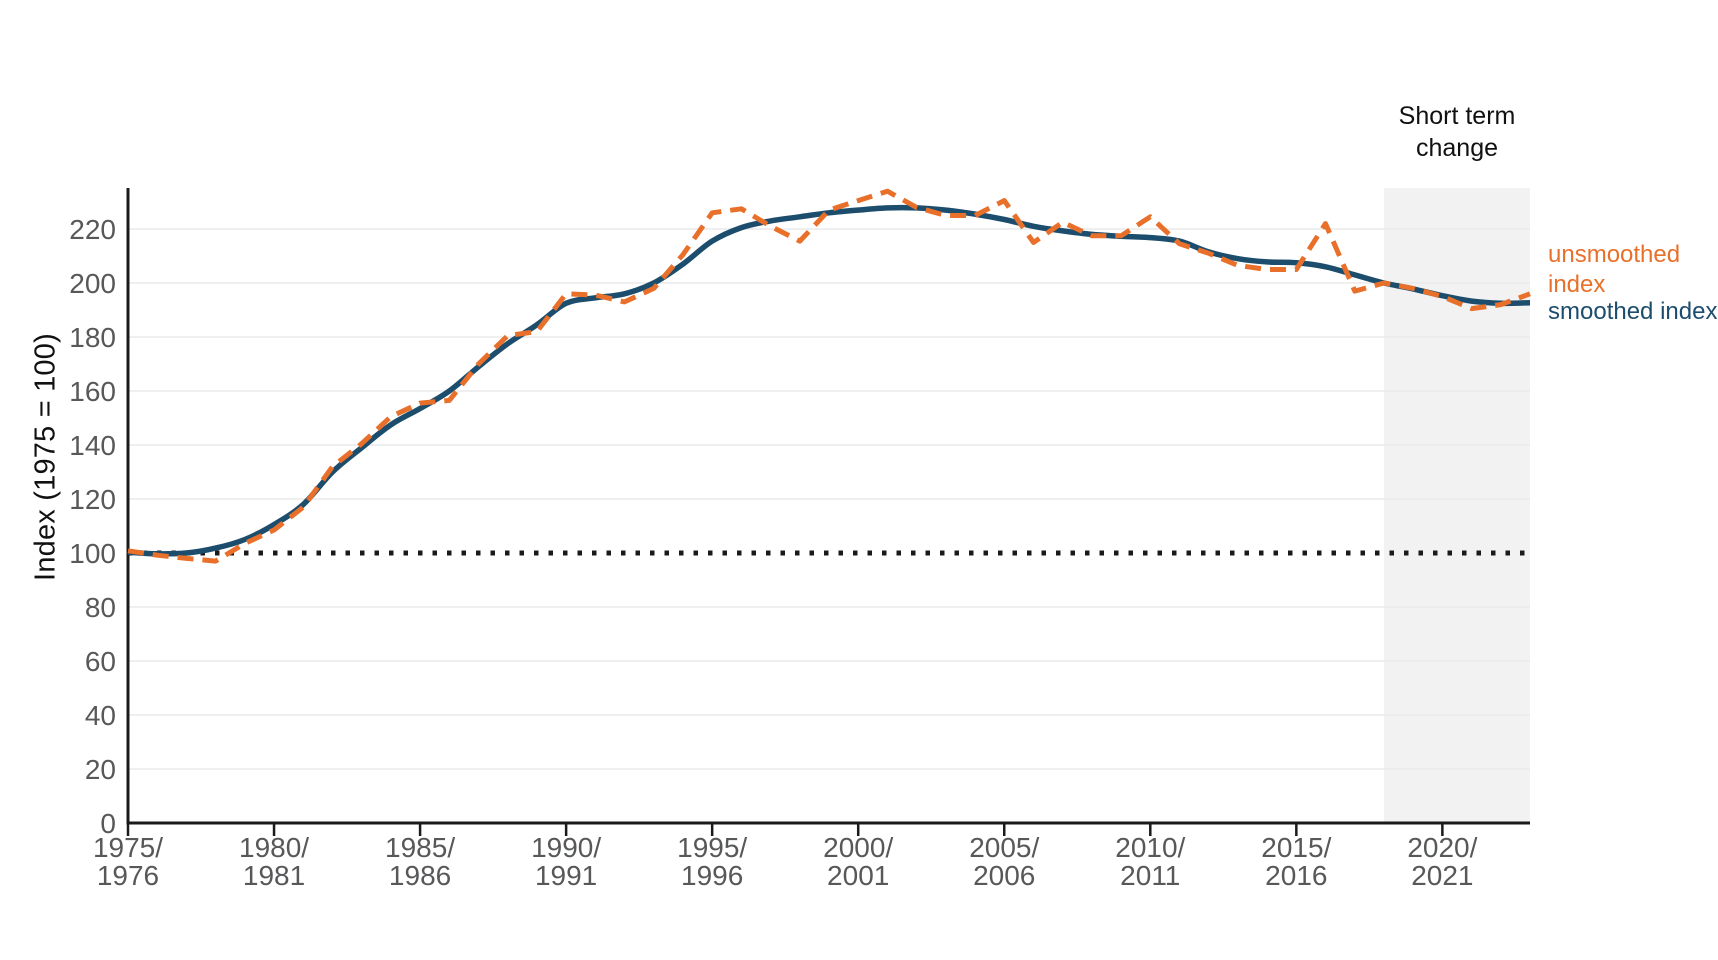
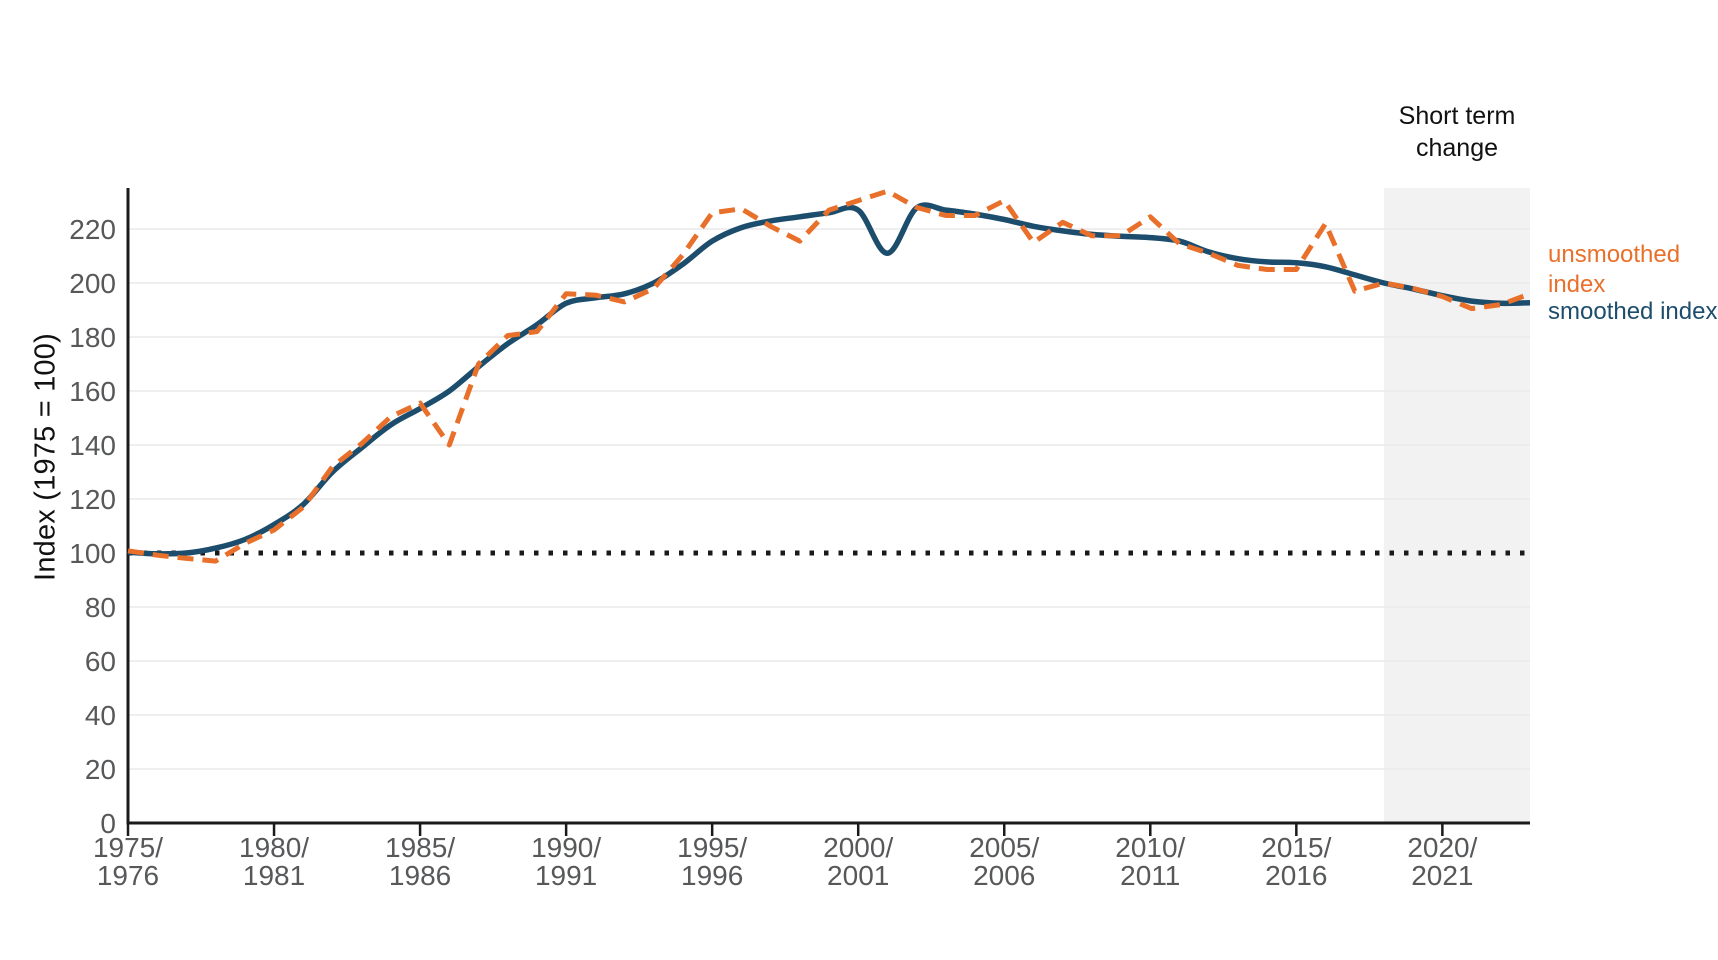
unsmoothed index/1986: 156 -> 140
smoothed index/2001: 228 -> 211
